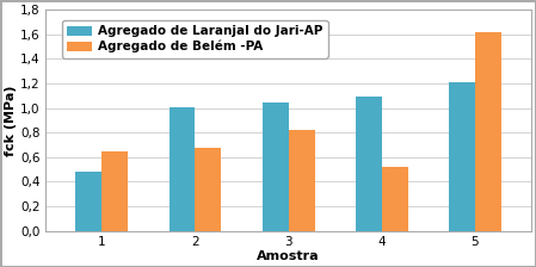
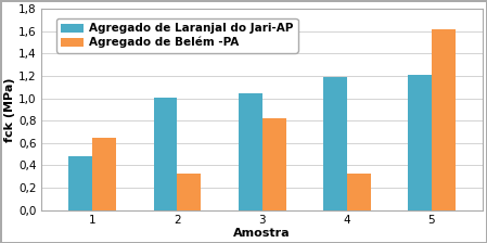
Agregado de Belém -PA/2: 0,68 -> 0,33
Agregado de Laranjal do Jari-AP/4: 1,09 -> 1,19
Agregado de Belém -PA/4: 0,52 -> 0,33
